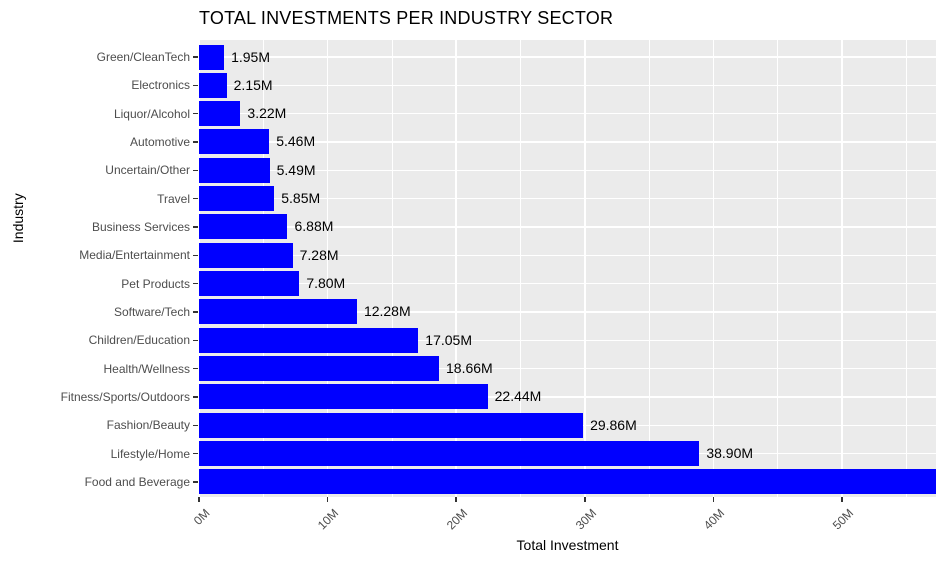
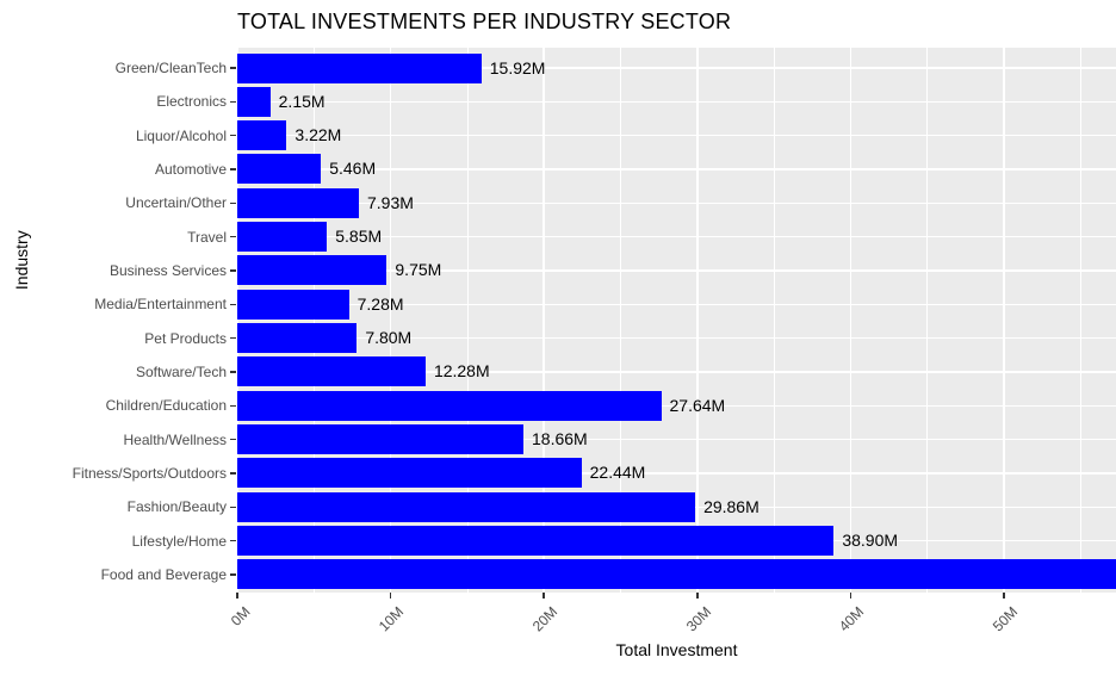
Green/CleanTech: 1.95M -> 15.92M
Uncertain/Other: 5.49M -> 7.93M
Business Services: 6.88M -> 9.75M
Children/Education: 17.05M -> 27.64M
